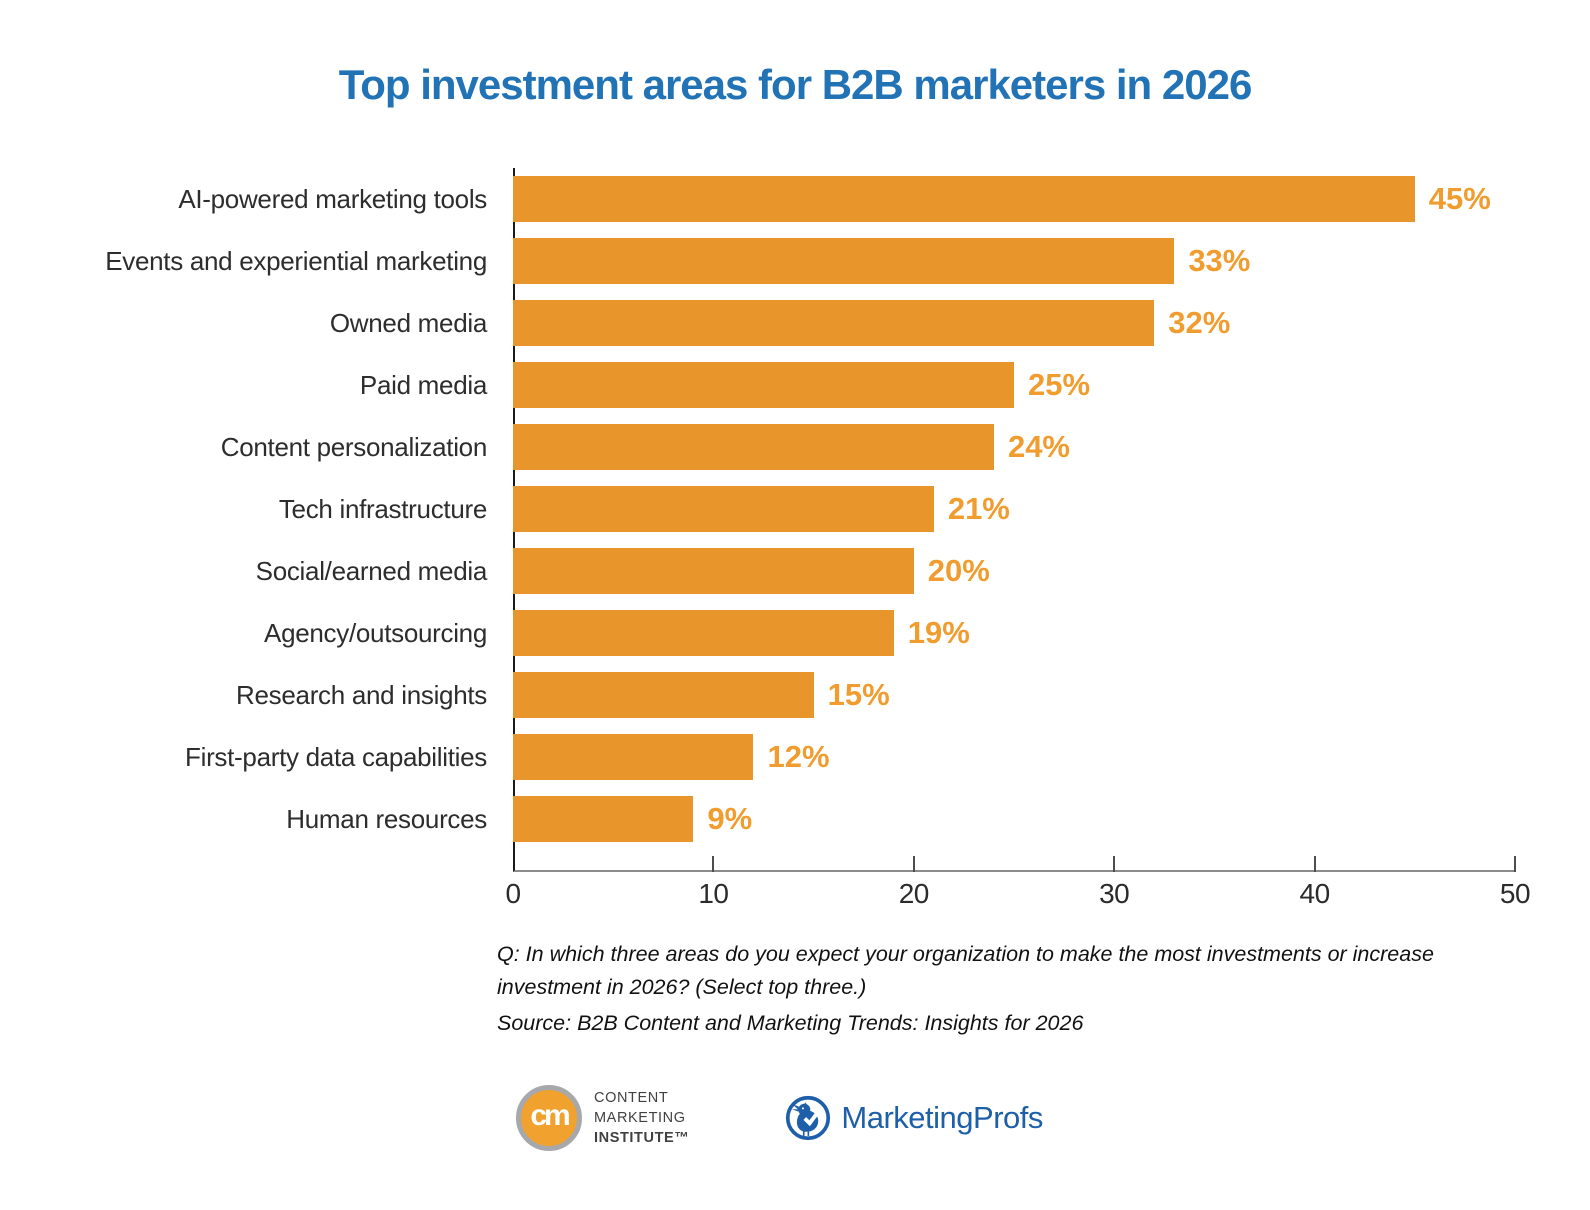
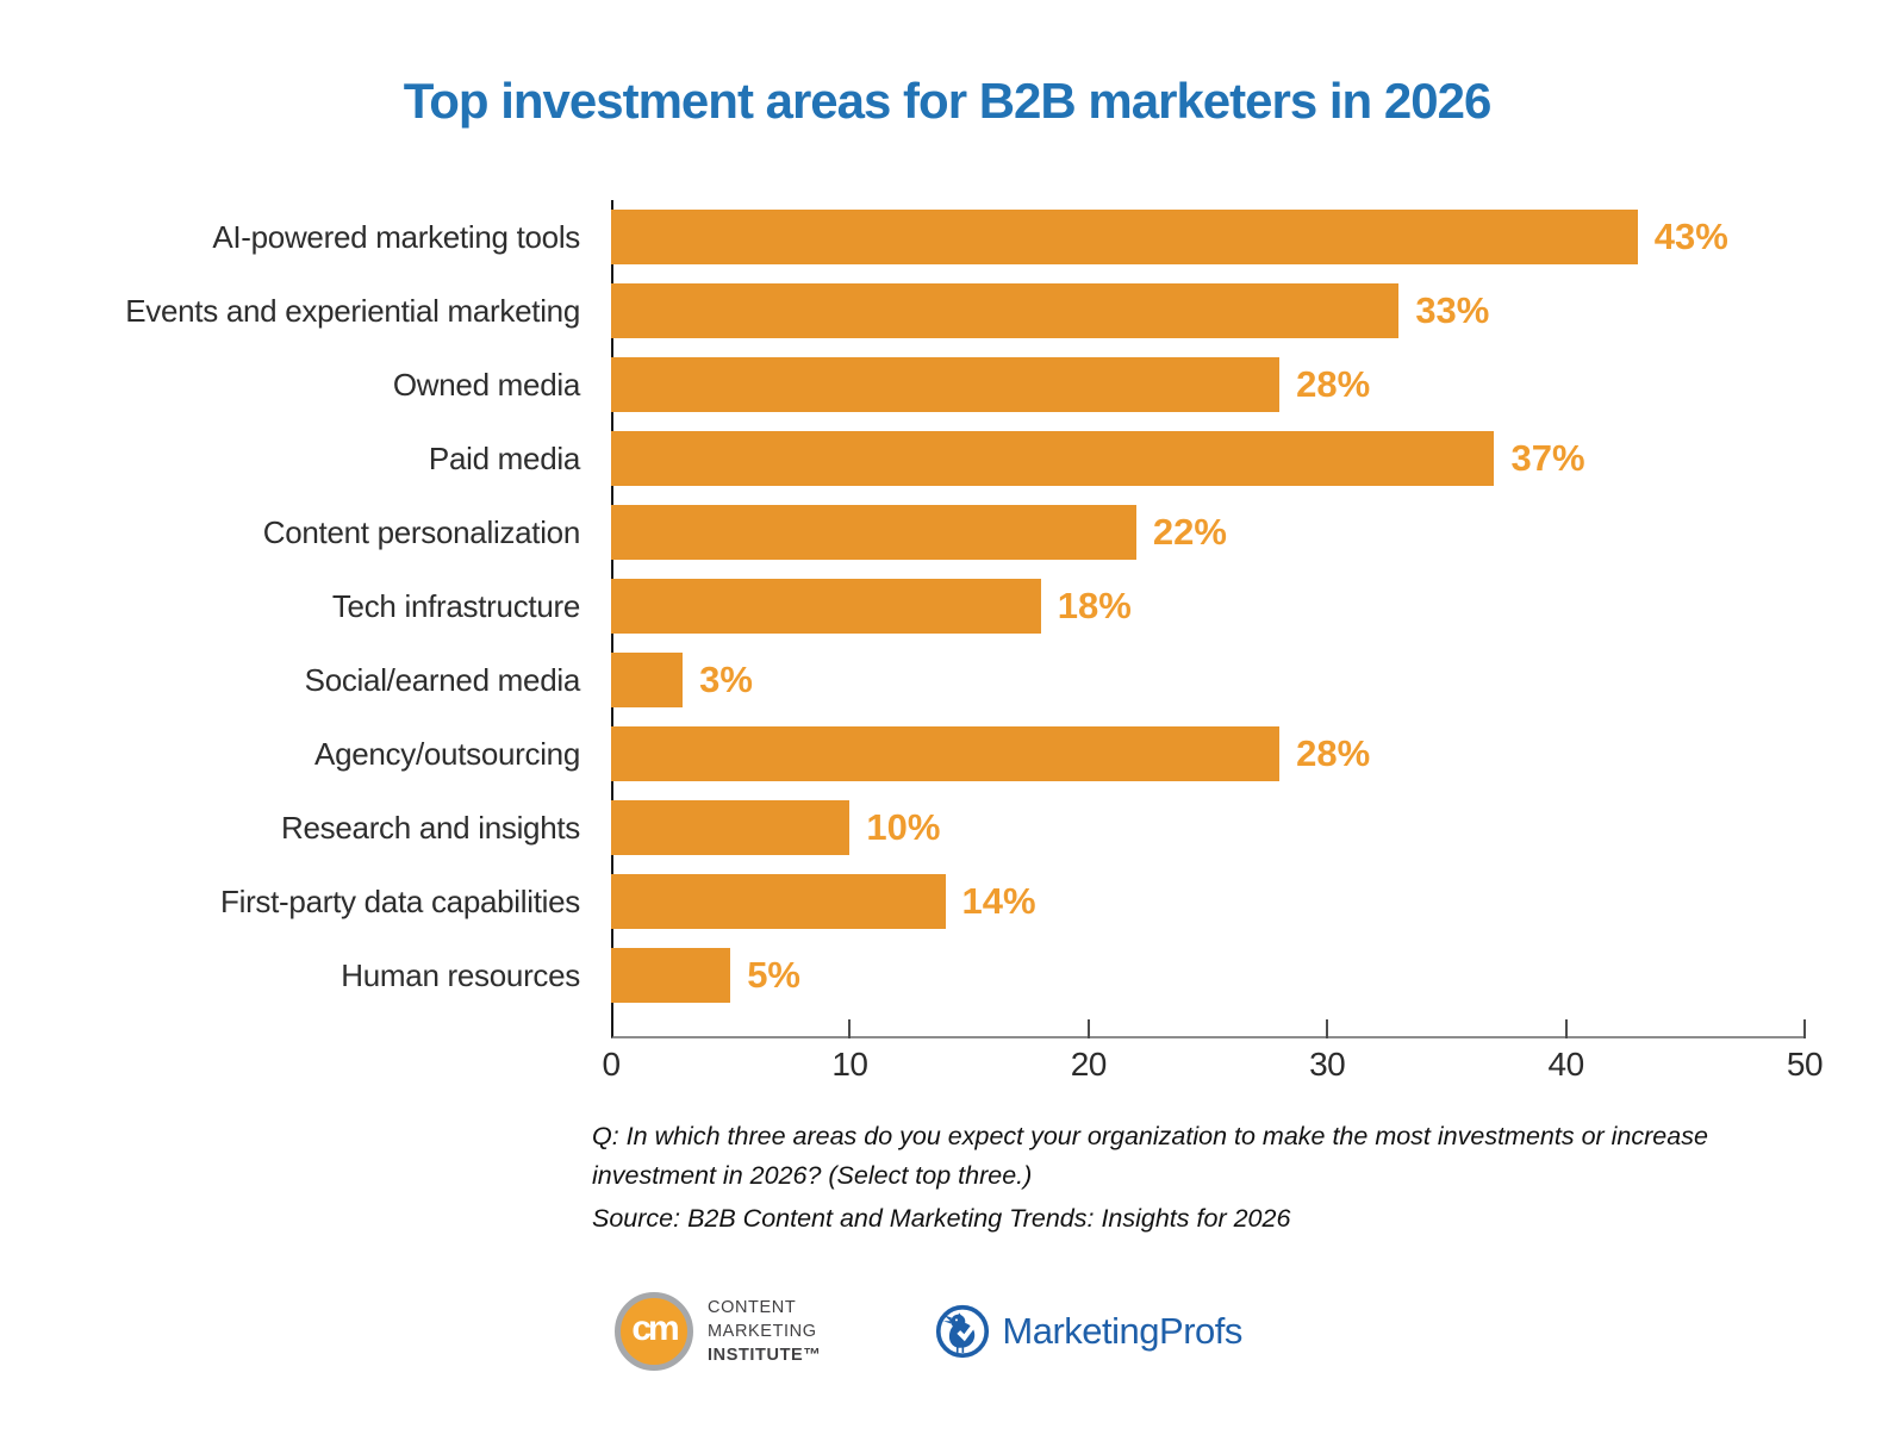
AI-powered marketing tools: 45% -> 43%
Owned media: 32% -> 28%
Paid media: 25% -> 37%
Content personalization: 24% -> 22%
Tech infrastructure: 21% -> 18%
Social/earned media: 20% -> 3%
Agency/outsourcing: 19% -> 28%
Research and insights: 15% -> 10%
First-party data capabilities: 12% -> 14%
Human resources: 9% -> 5%
